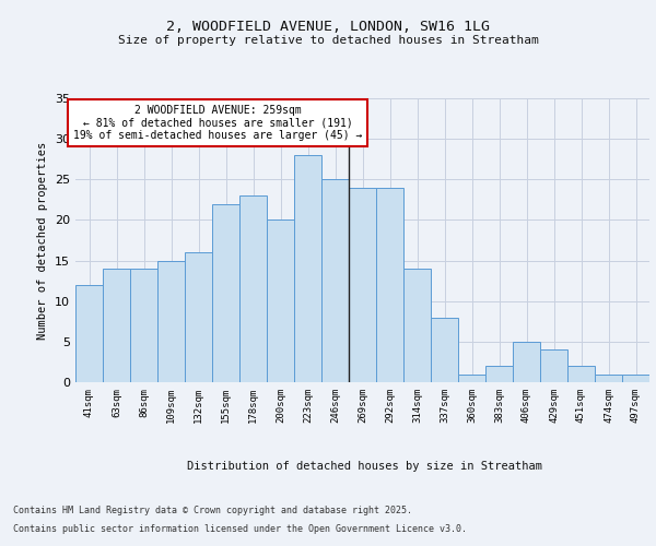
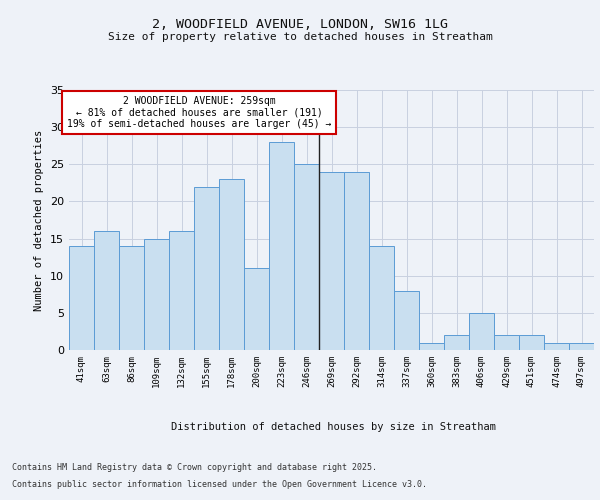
41sqm: 12 -> 14
63sqm: 14 -> 16
200sqm: 20 -> 11
429sqm: 4 -> 2
